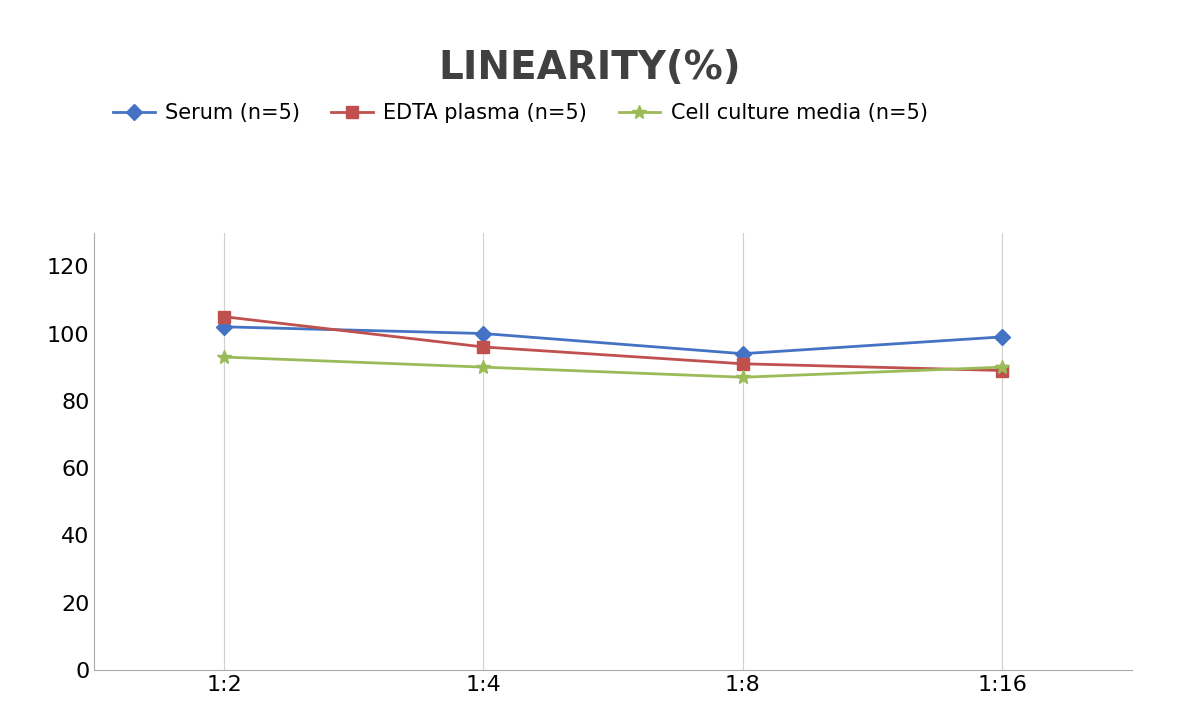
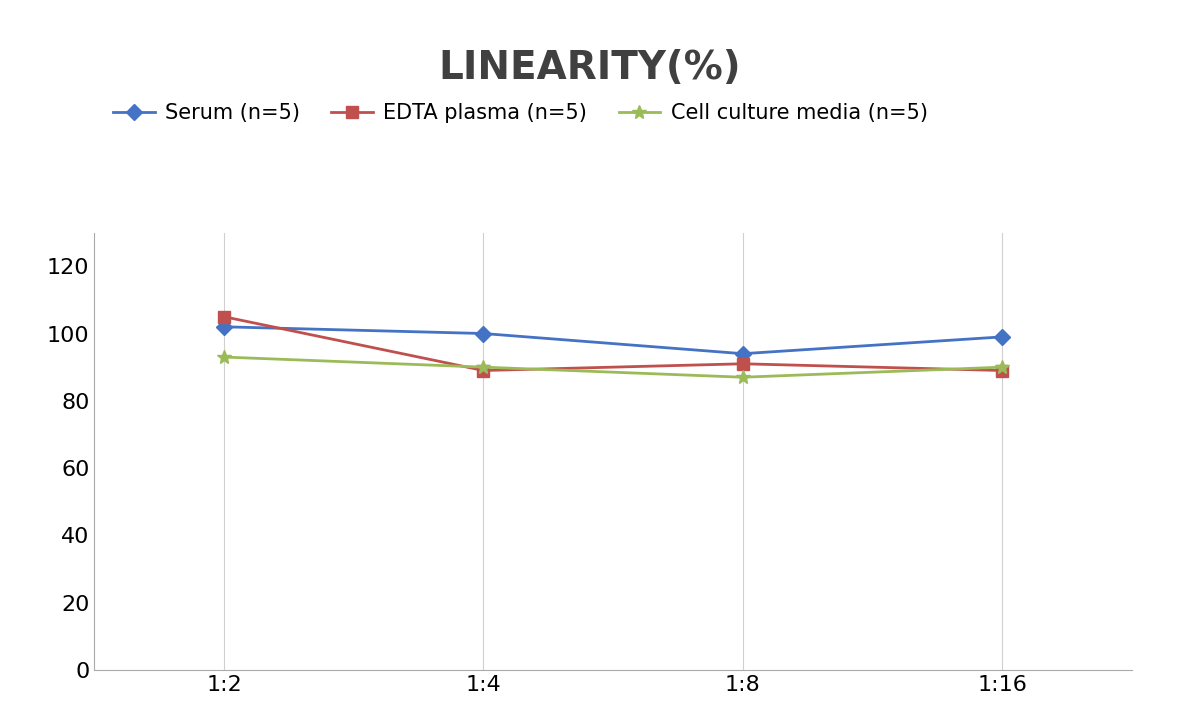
EDTA plasma (n=5)/1:4: 96 -> 89
